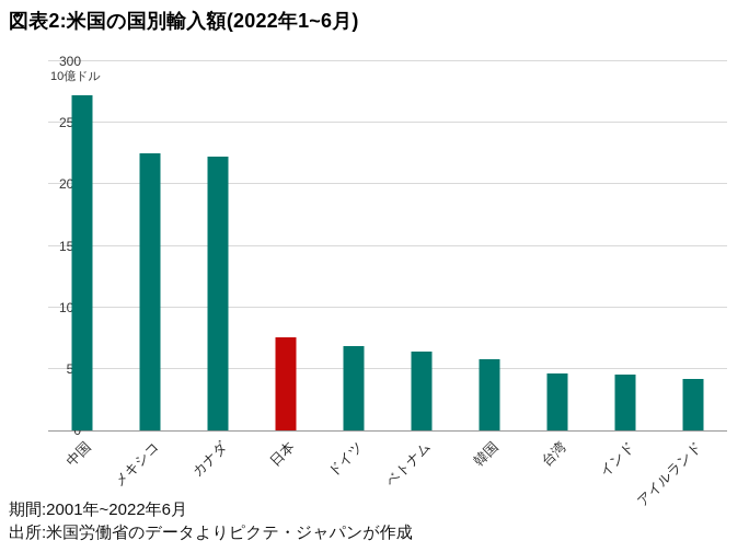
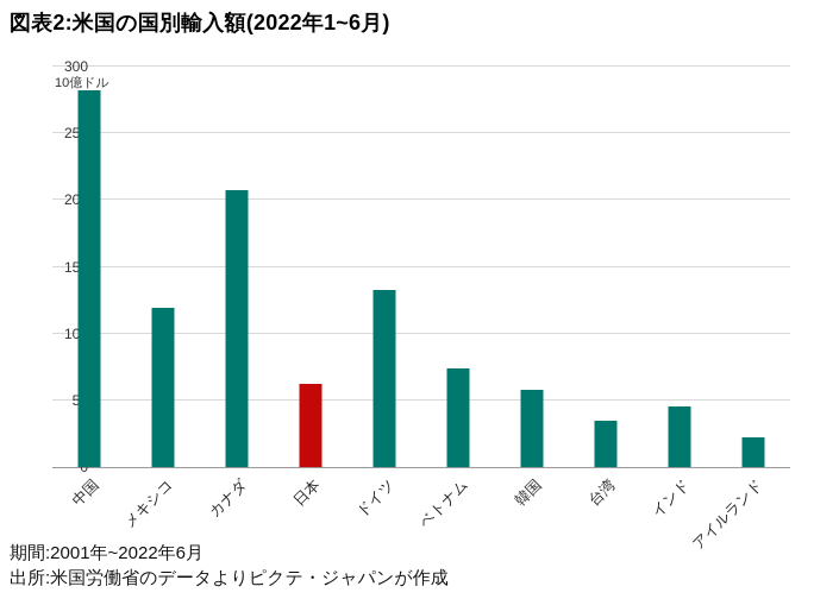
中国: 272 -> 282
メキシコ: 225 -> 119
カナダ: 223 -> 207
日本: 76 -> 62
ドイツ: 69 -> 133
ベトナム: 64 -> 74
台湾: 46 -> 35
アイルランド: 42 -> 22
